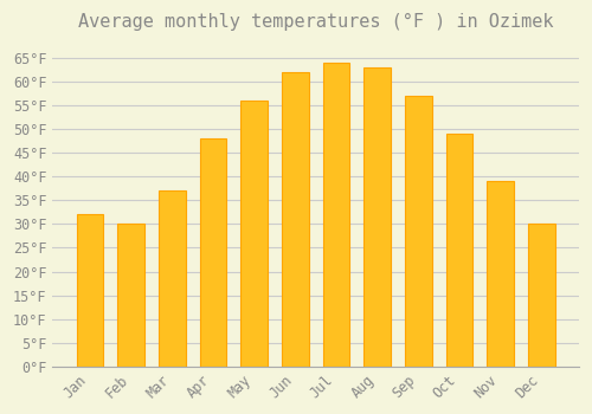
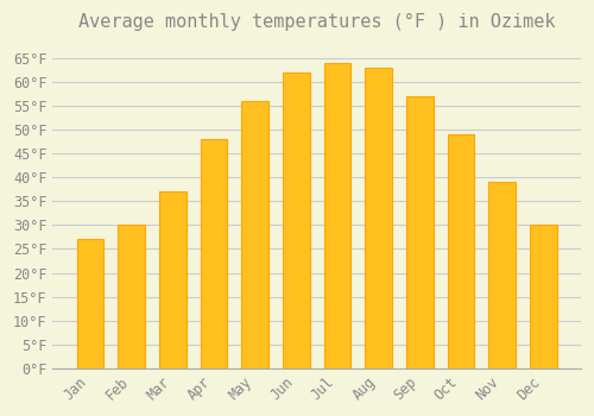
Jan: 32°F -> 27°F
